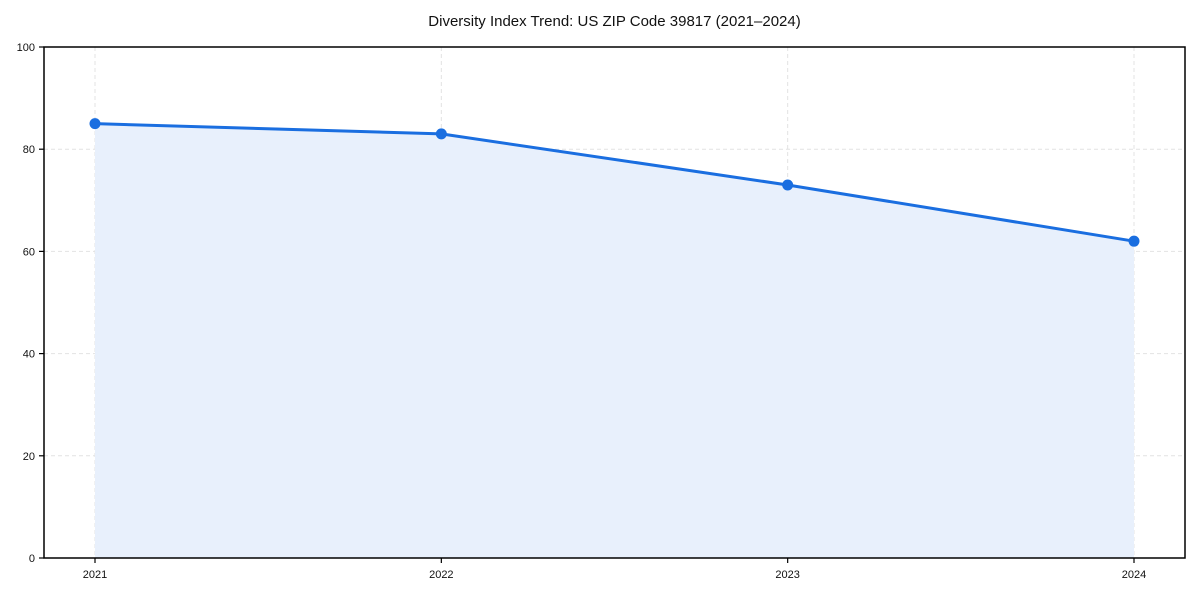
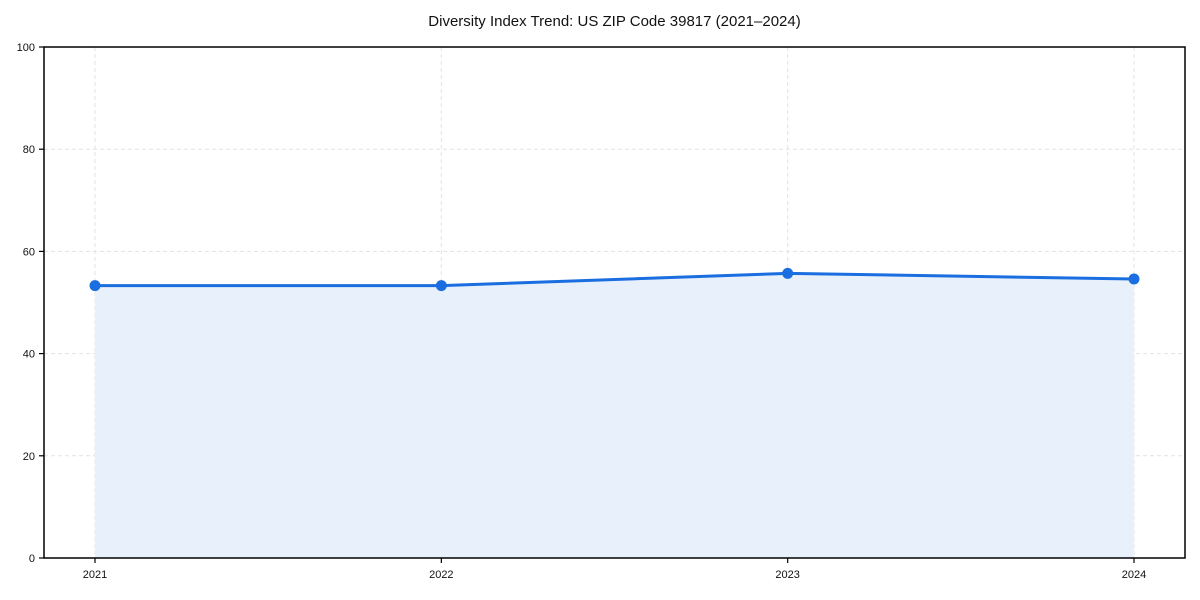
2021: 85 -> 53
2022: 83 -> 53
2023: 73 -> 56
2024: 62 -> 55
